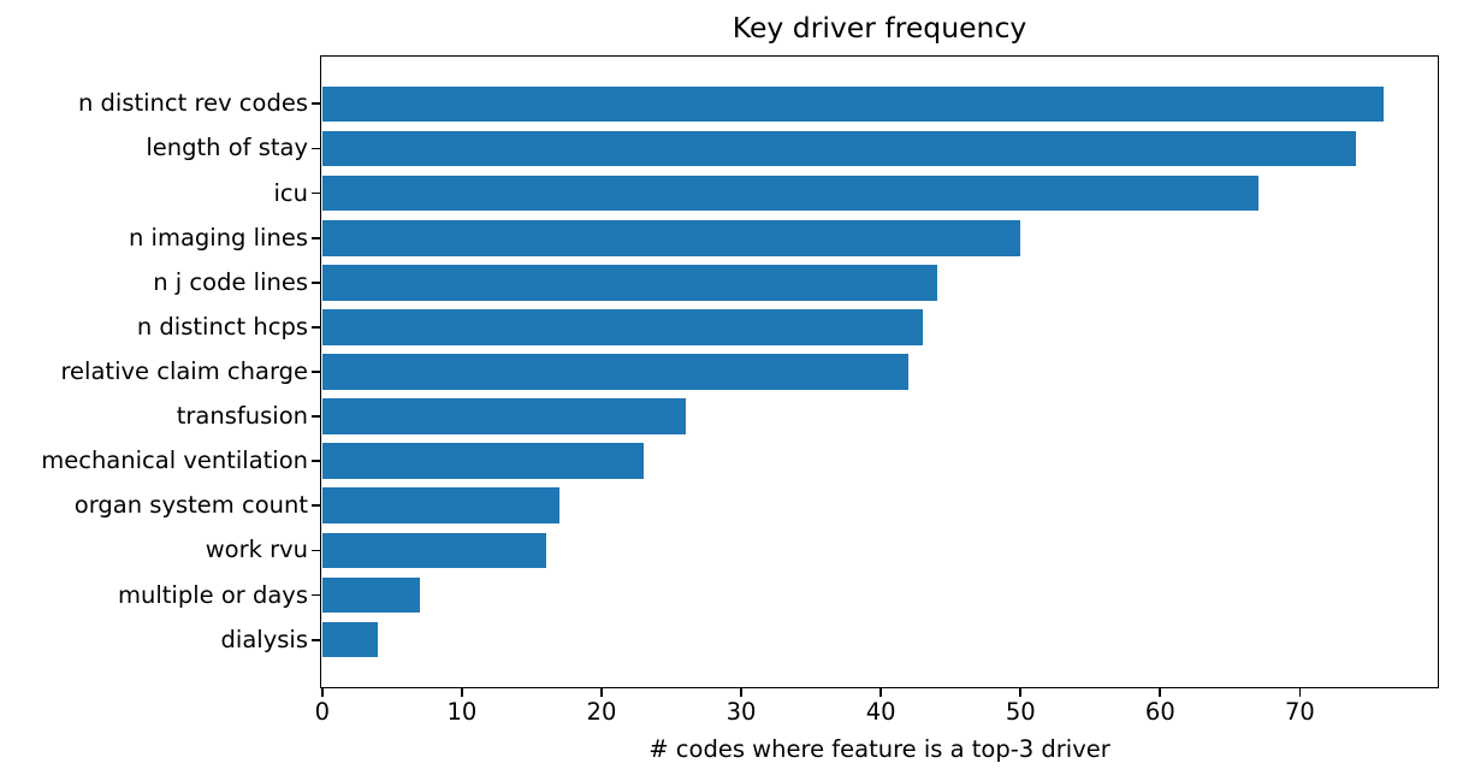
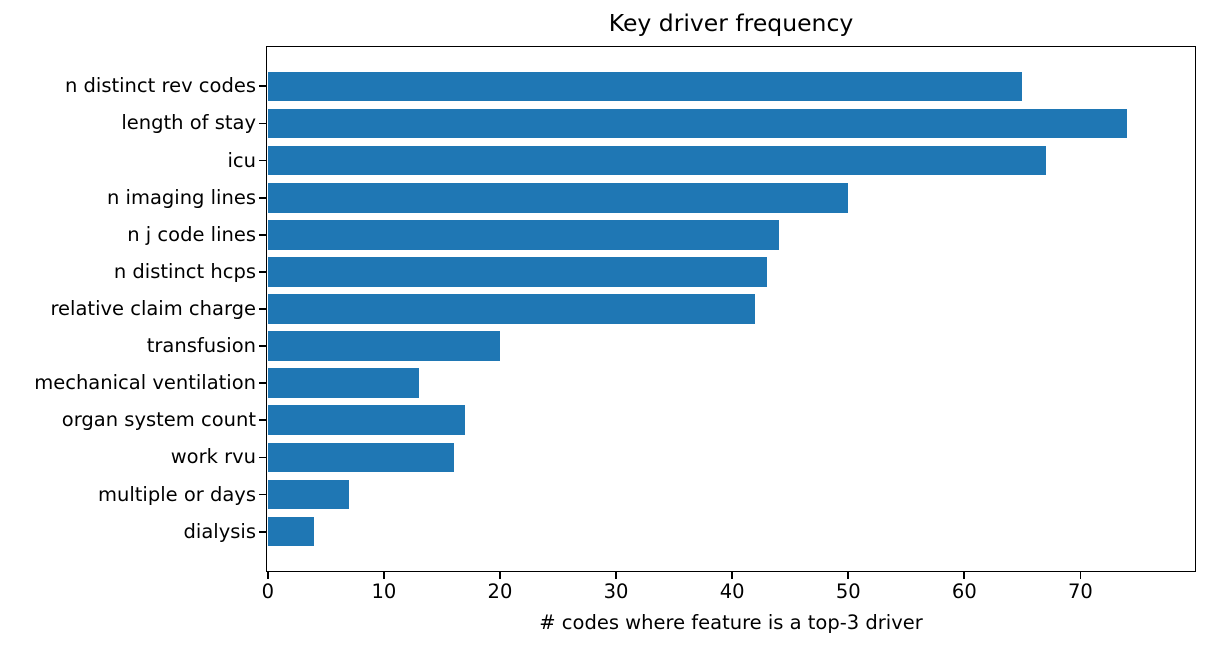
n distinct rev codes: 76 -> 65
transfusion: 26 -> 20
mechanical ventilation: 23 -> 13
